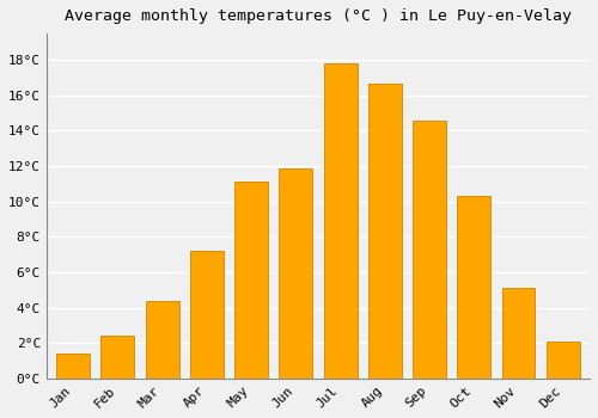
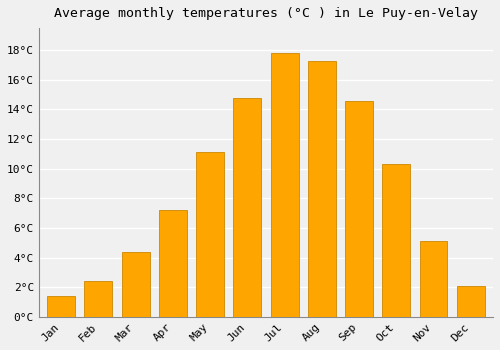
Jun: 11.9°C -> 14.8°C
Aug: 16.7°C -> 17.3°C
